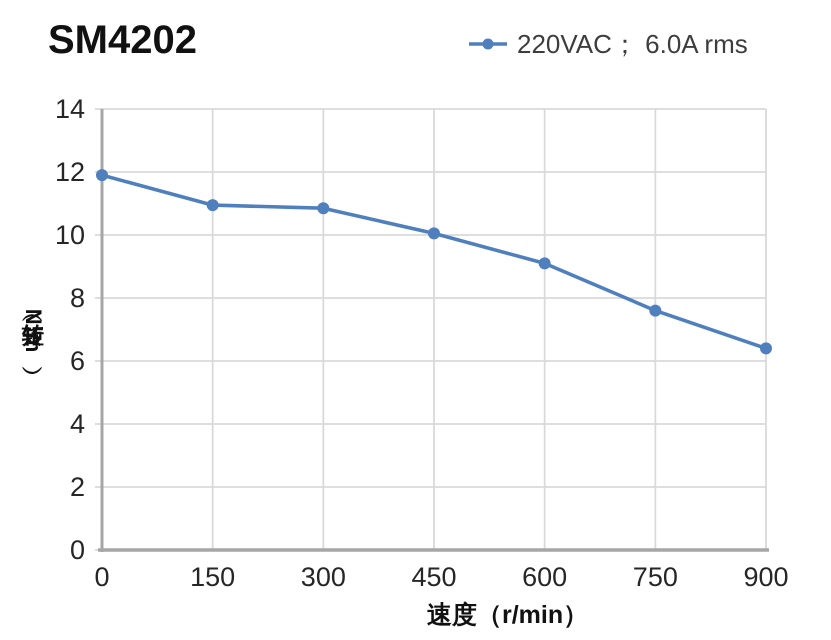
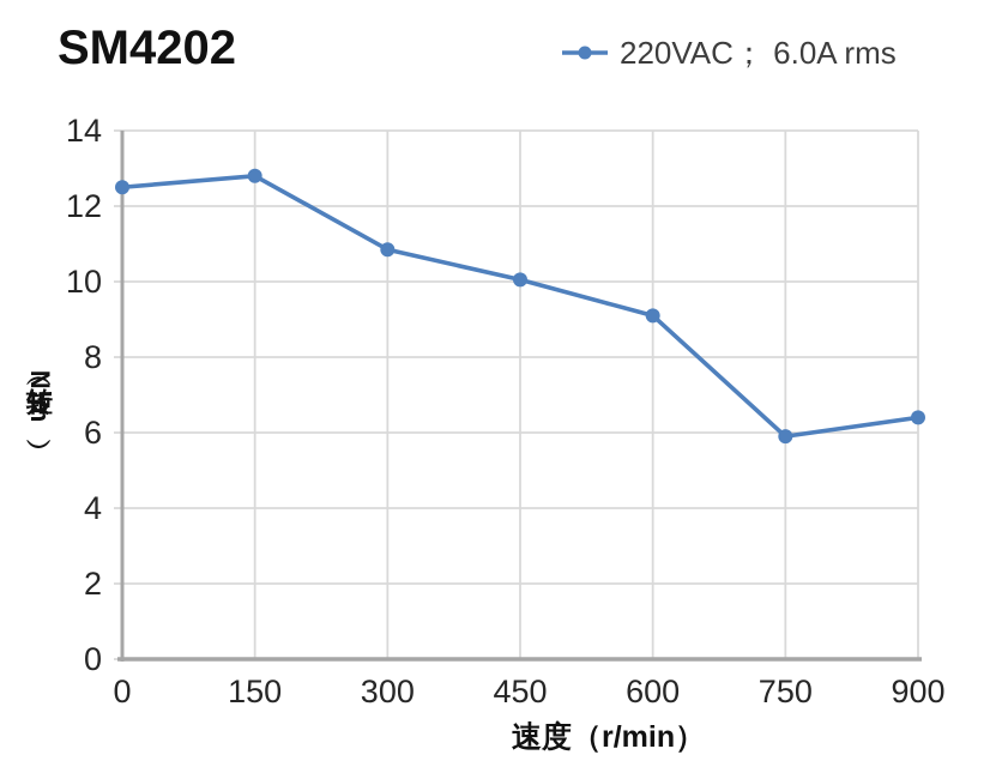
0: 11.9 -> 12.5
150: 10.9 -> 12.8
750: 7.6 -> 5.9
